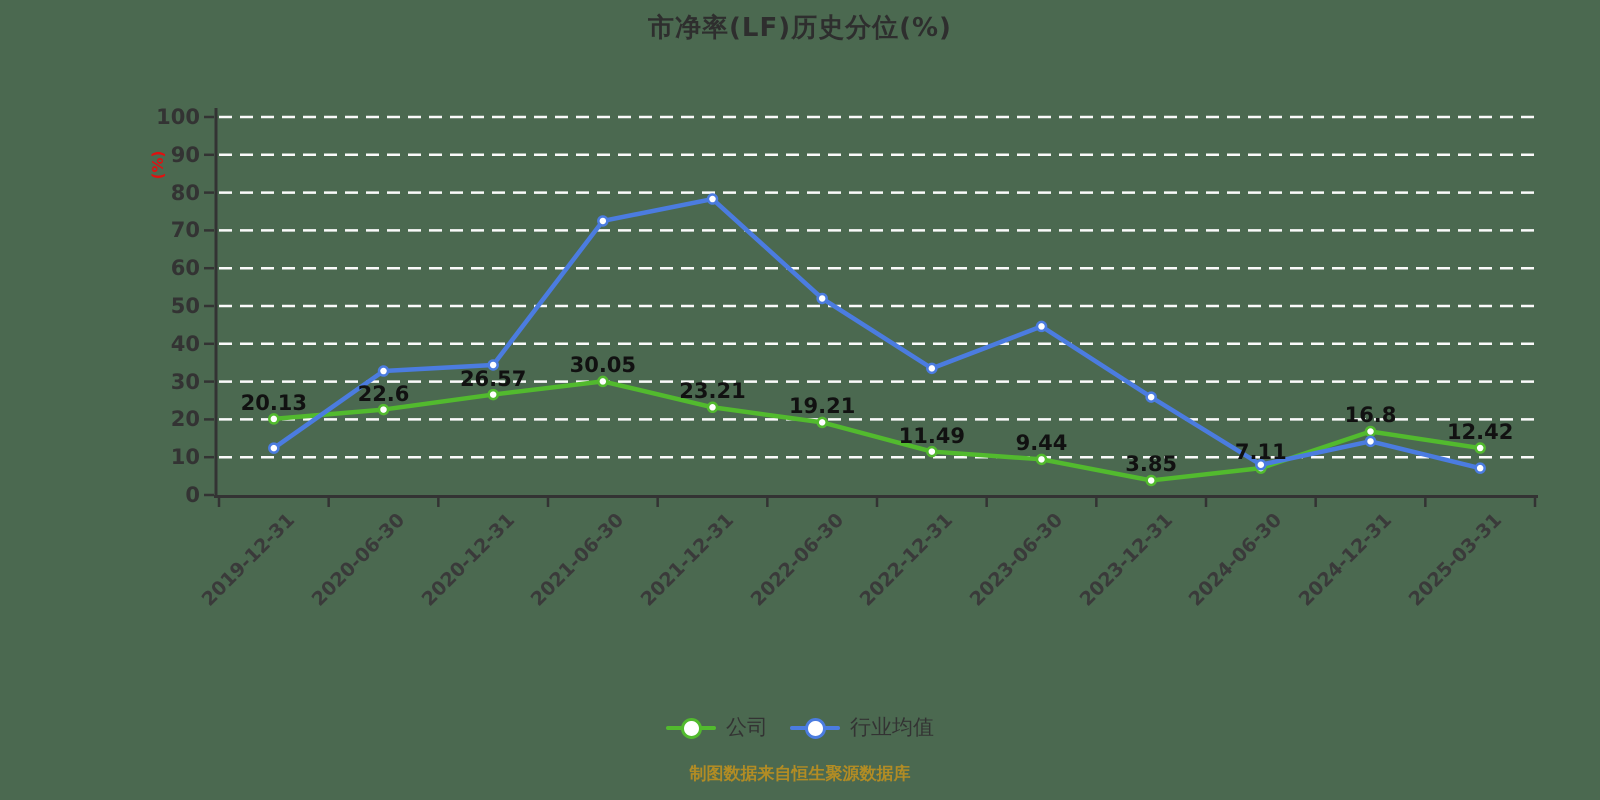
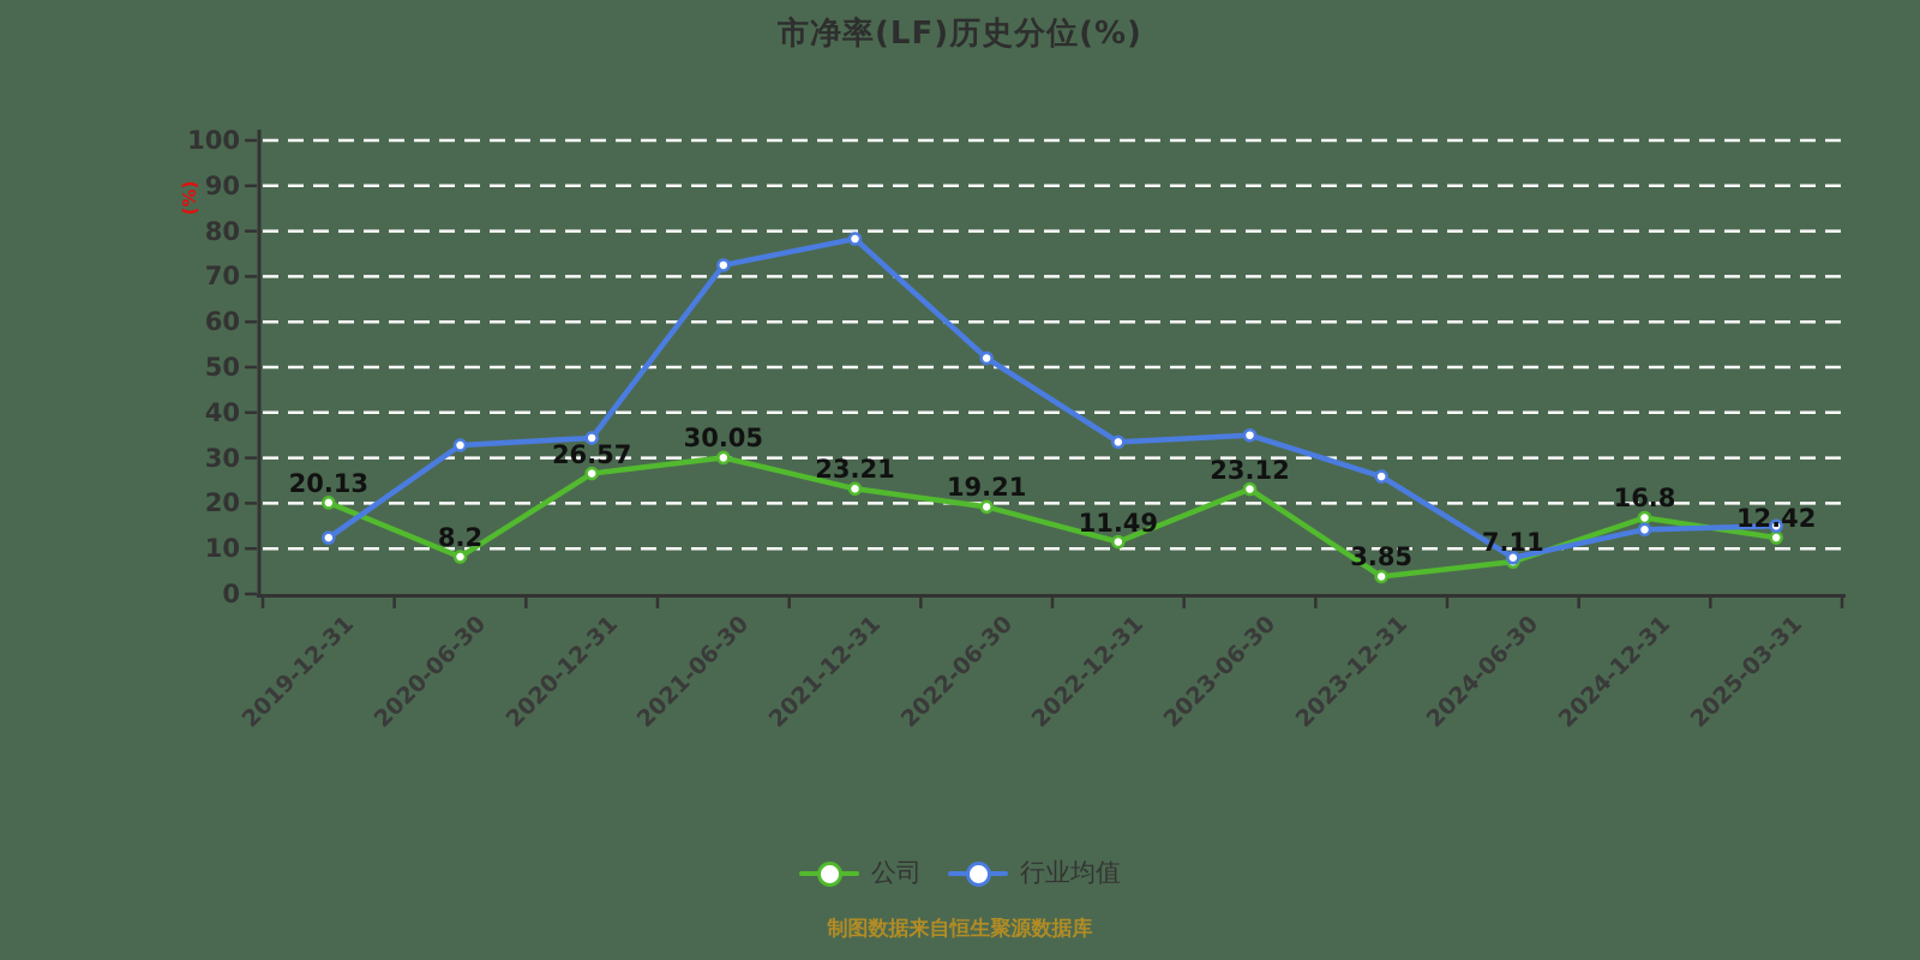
公司/2020-06-30: 22.6 -> 8.2
公司/2023-06-30: 9.44 -> 23.12
行业均值/2023-06-30: 45 -> 35
行业均值/2025-03-31: 7 -> 15
